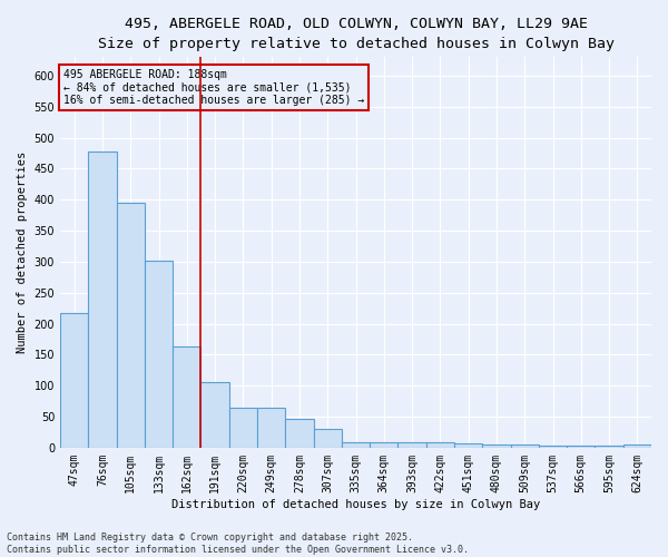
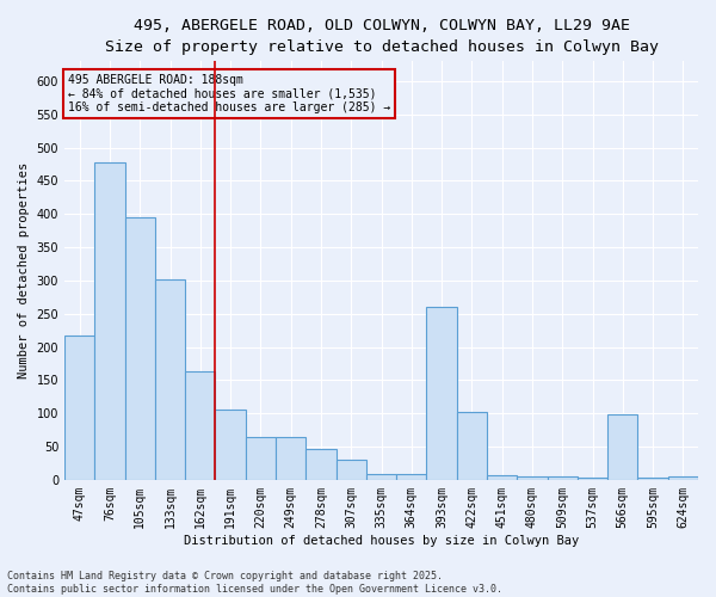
393sqm: 9 -> 260
422sqm: 9 -> 102
566sqm: 3 -> 98
